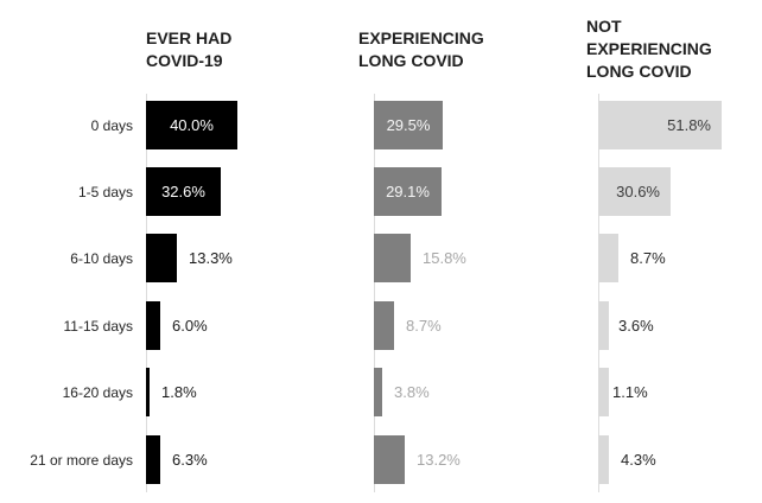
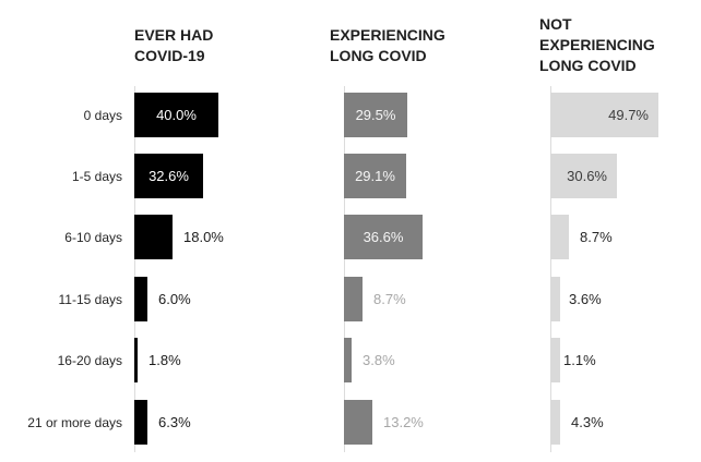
NOT EXPERIENCING LONG COVID/0 days: 51.8% -> 49.7%
EVER HAD COVID-19/6-10 days: 13.3% -> 18.0%
EXPERIENCING LONG COVID/6-10 days: 15.8% -> 36.6%
